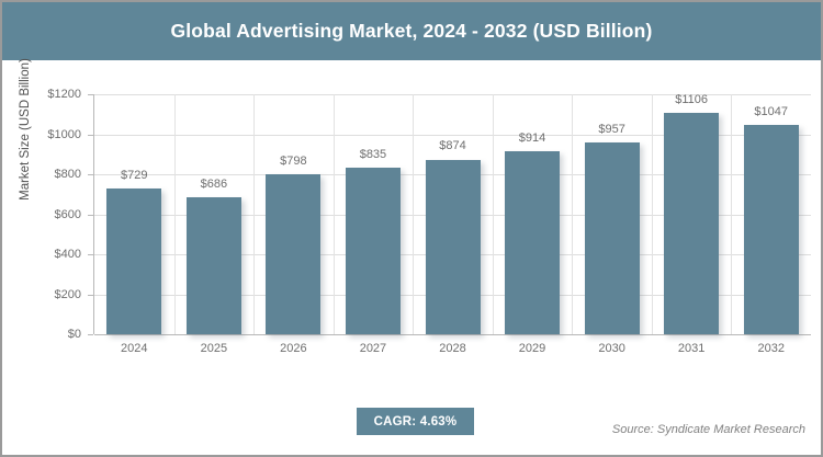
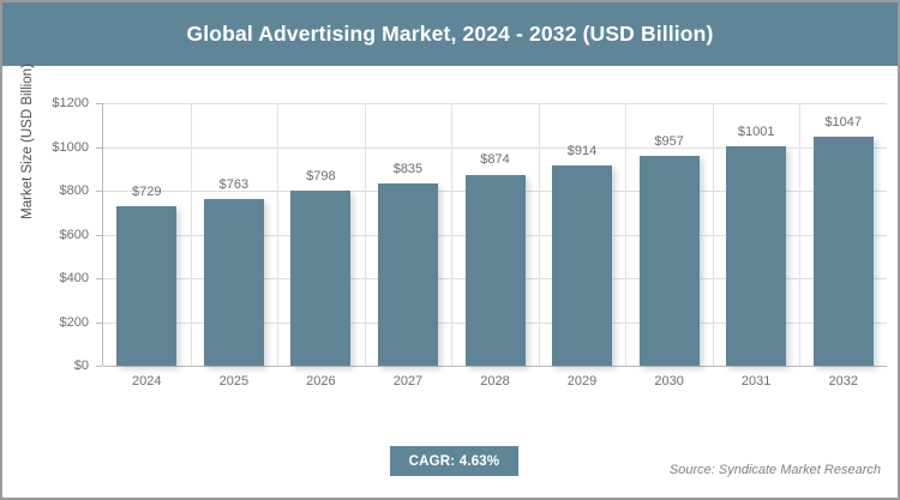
2025: $686 -> $763
2031: $1106 -> $1001
